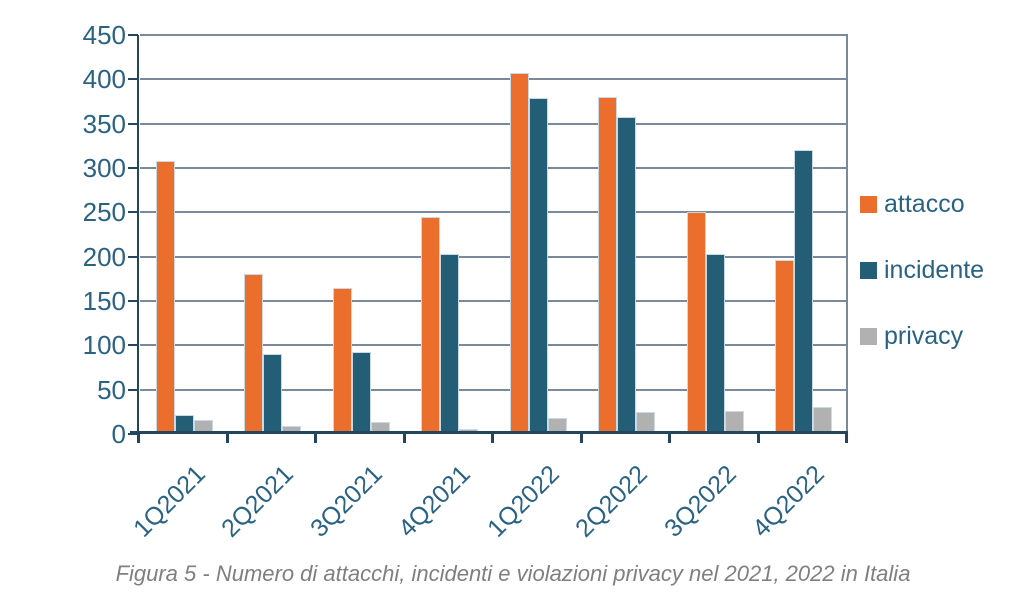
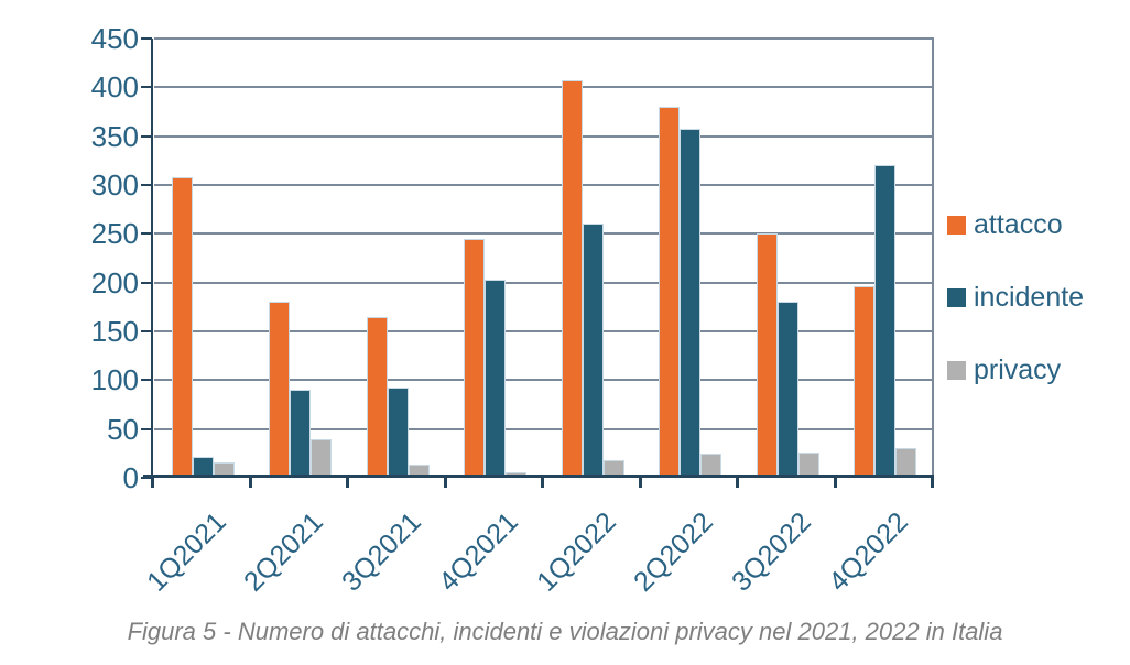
privacy/2Q2021: 10 -> 40
incidente/1Q2022: 380 -> 260
incidente/3Q2022: 200 -> 180
